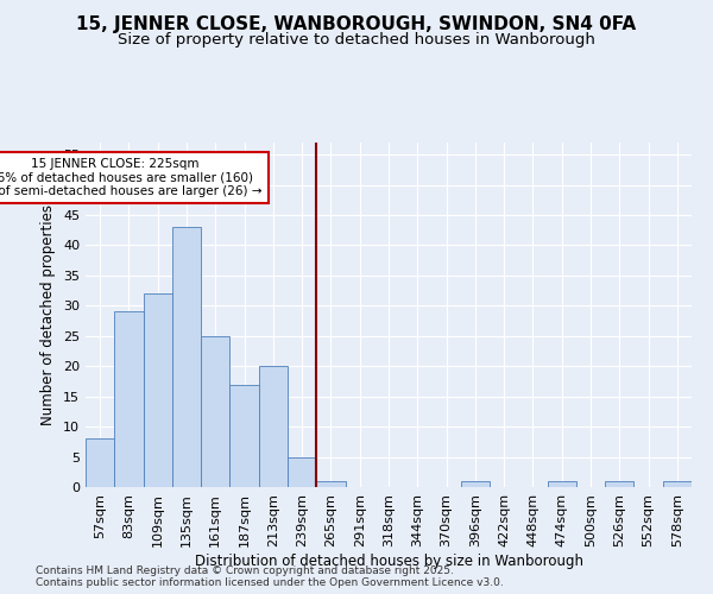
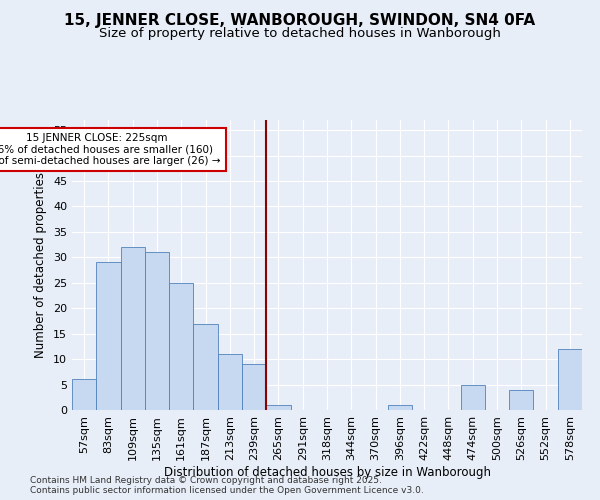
57sqm: 8 -> 6
135sqm: 43 -> 31
213sqm: 20 -> 11
239sqm: 5 -> 9
474sqm: 1 -> 5
526sqm: 1 -> 4
578sqm: 1 -> 12
